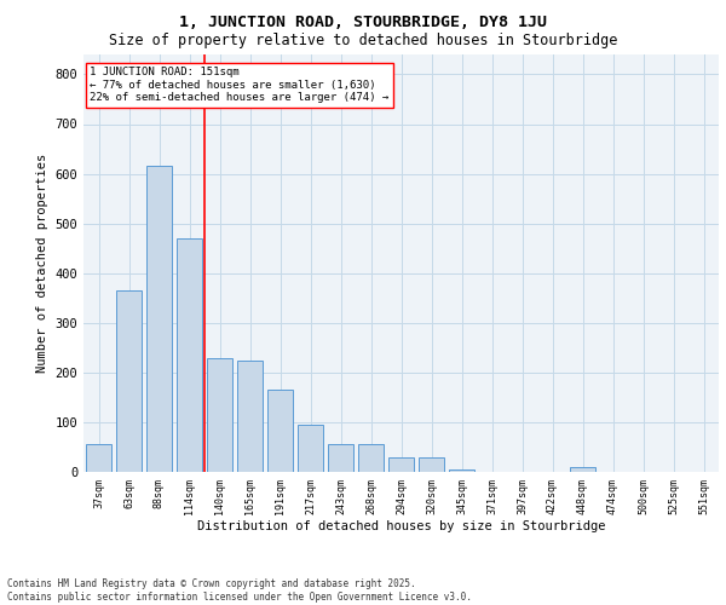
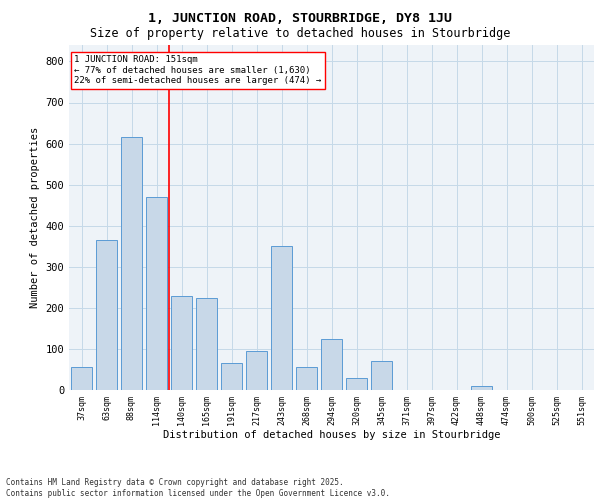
191sqm: 165 -> 65
243sqm: 55 -> 350
294sqm: 30 -> 125
345sqm: 5 -> 70
